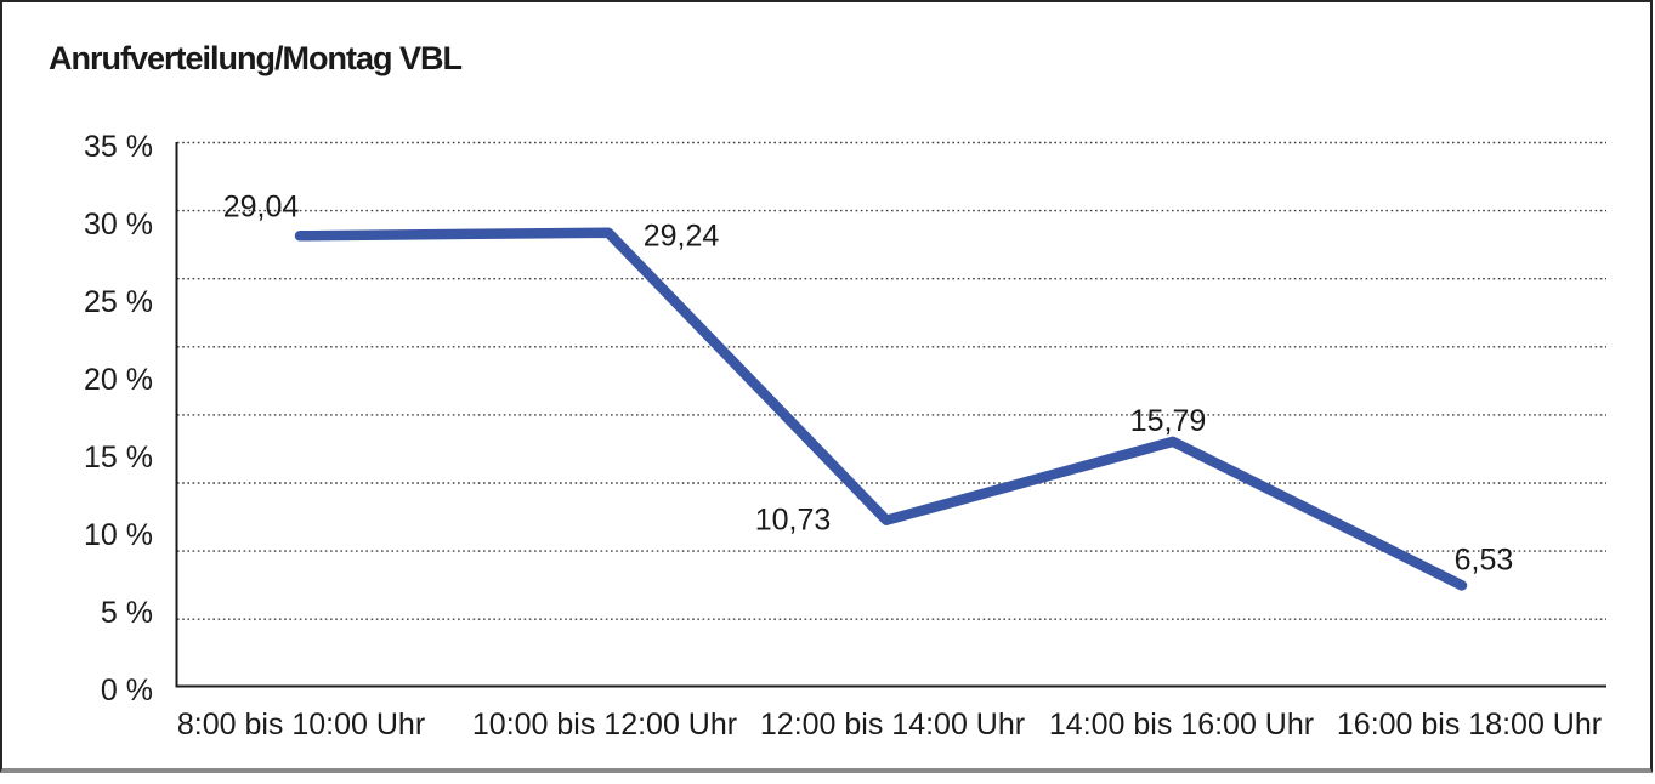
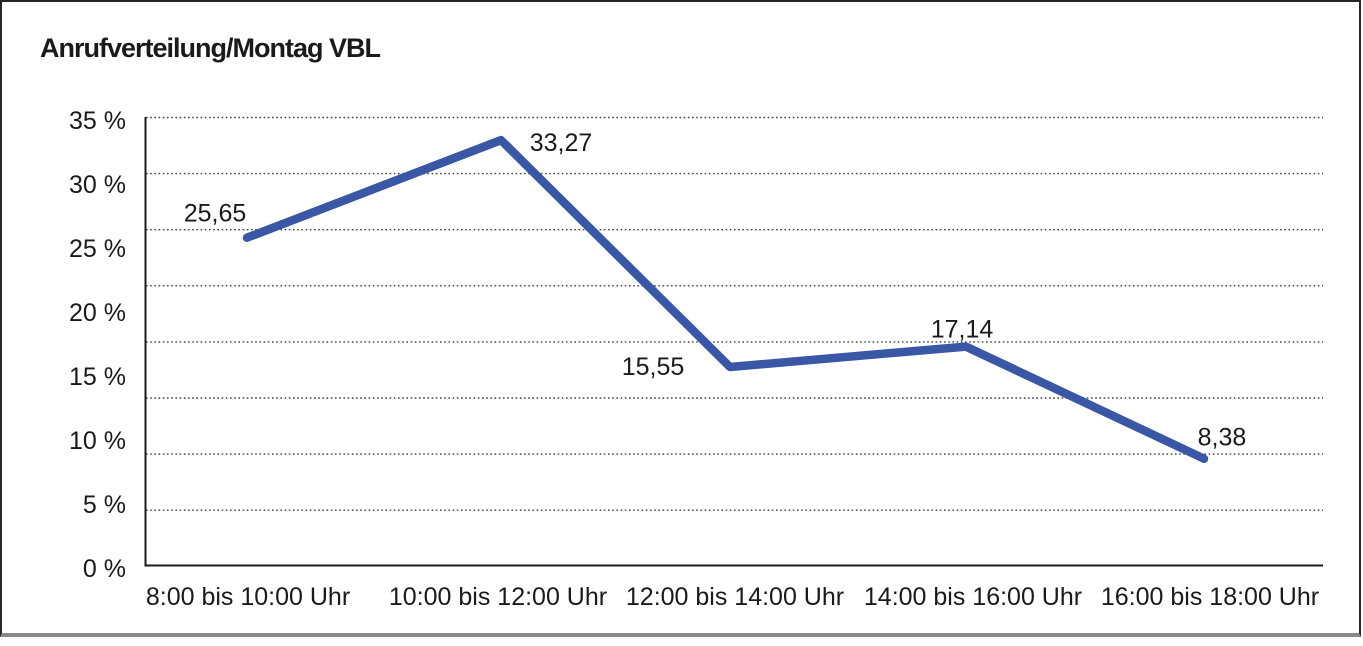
8:00 bis 10:00 Uhr: 29,04 -> 25,65
10:00 bis 12:00 Uhr: 29,24 -> 33,27
12:00 bis 14:00 Uhr: 10,73 -> 15,55
14:00 bis 16:00 Uhr: 15,79 -> 17,14
16:00 bis 18:00 Uhr: 6,53 -> 8,38
